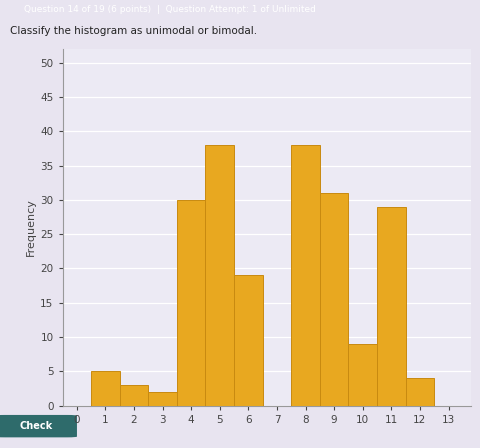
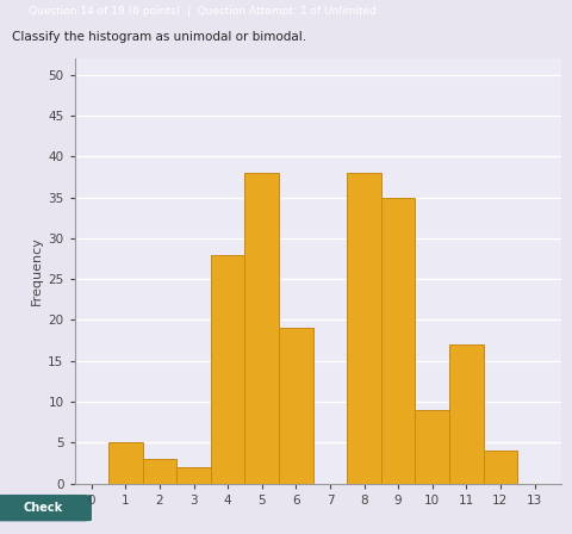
4: 30 -> 28
9: 31 -> 35
11: 29 -> 17
